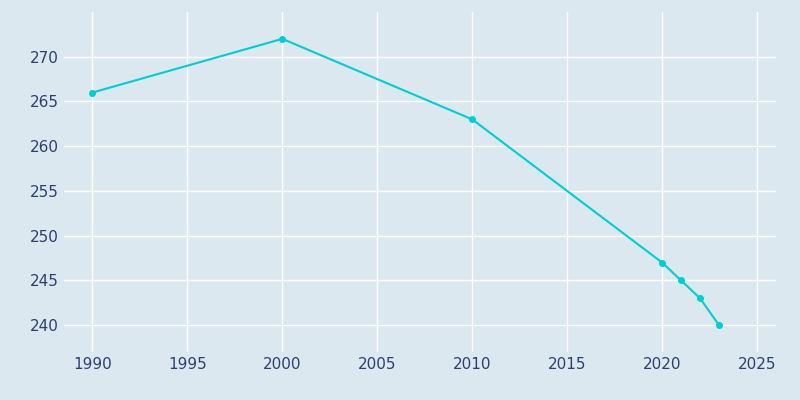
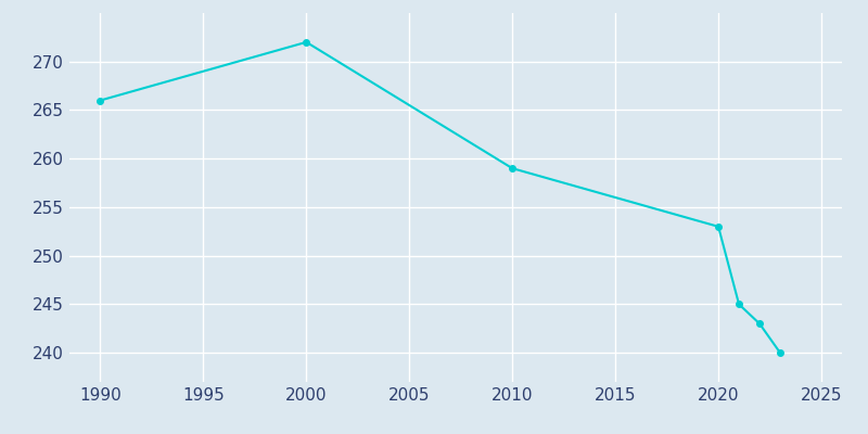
2010: 263 -> 259
2020: 247 -> 253
